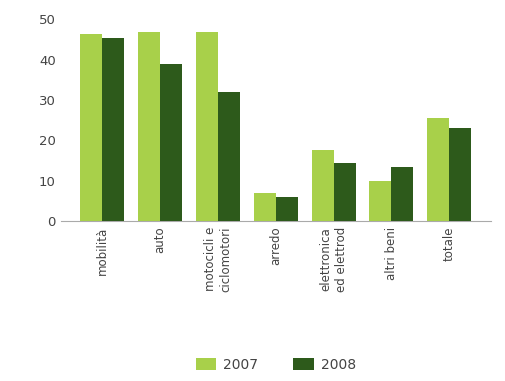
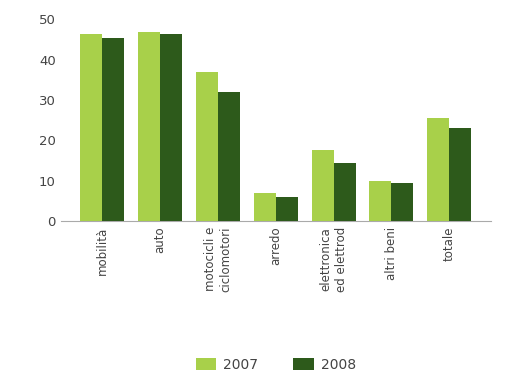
2008/auto: 39.0 -> 46.5
2007/motocicli e ciclomotori: 47.0 -> 37.0
2008/altri beni: 13.5 -> 9.5
